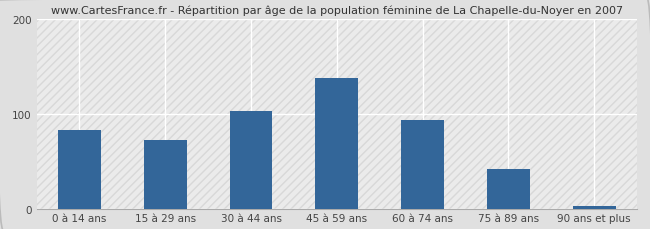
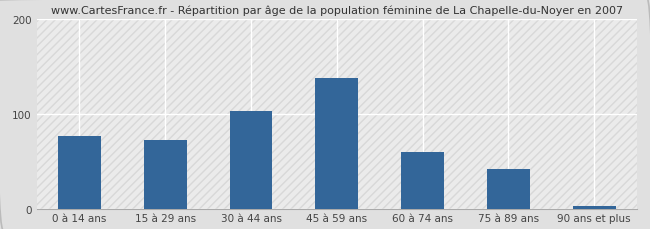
0 à 14 ans: 83 -> 76
60 à 74 ans: 93 -> 60
